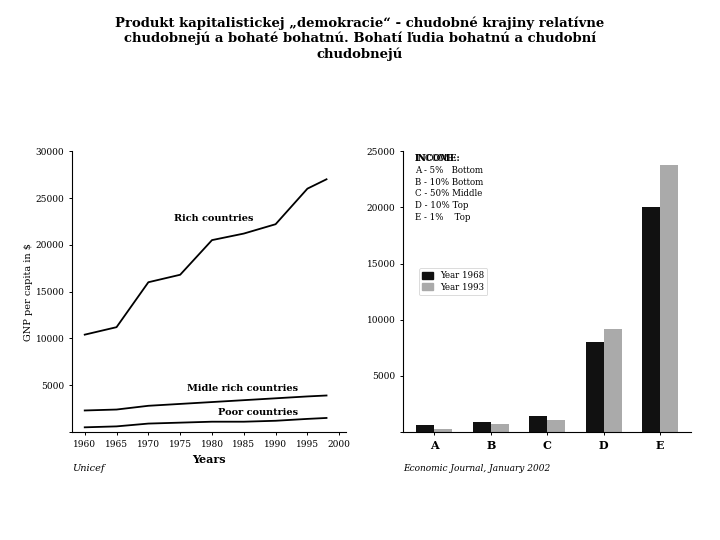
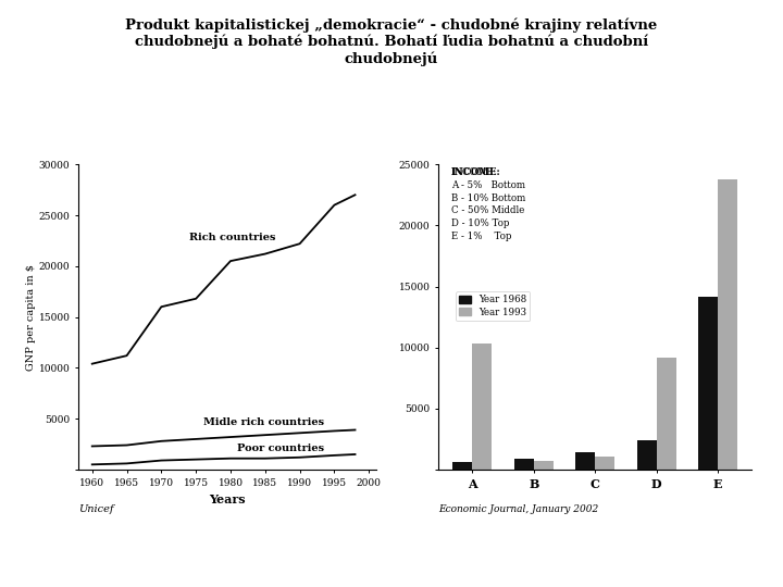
Year 1993/A: 300 -> 10300
Year 1968/D: 8000 -> 2400
Year 1968/E: 20000 -> 14200
